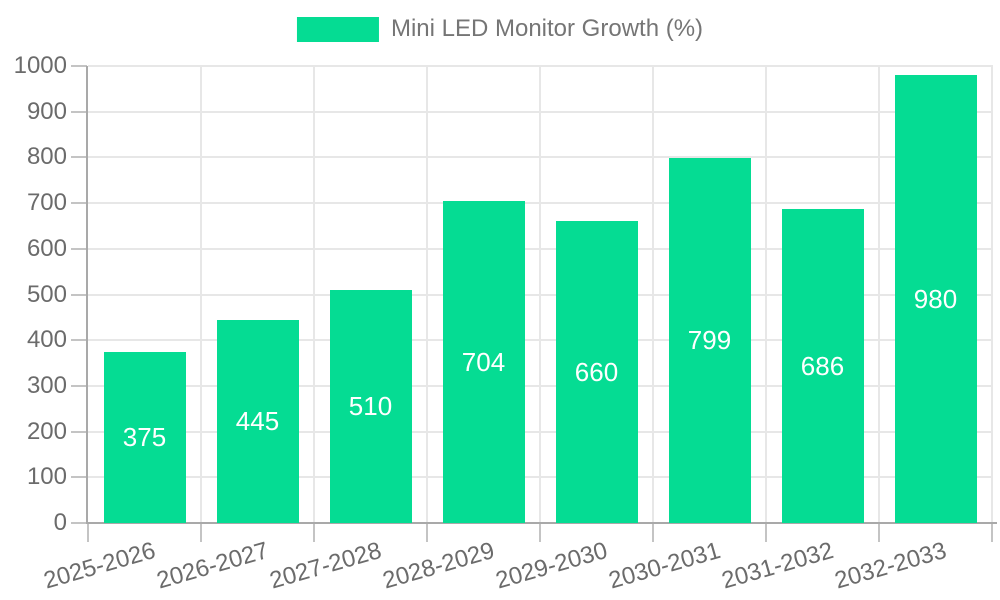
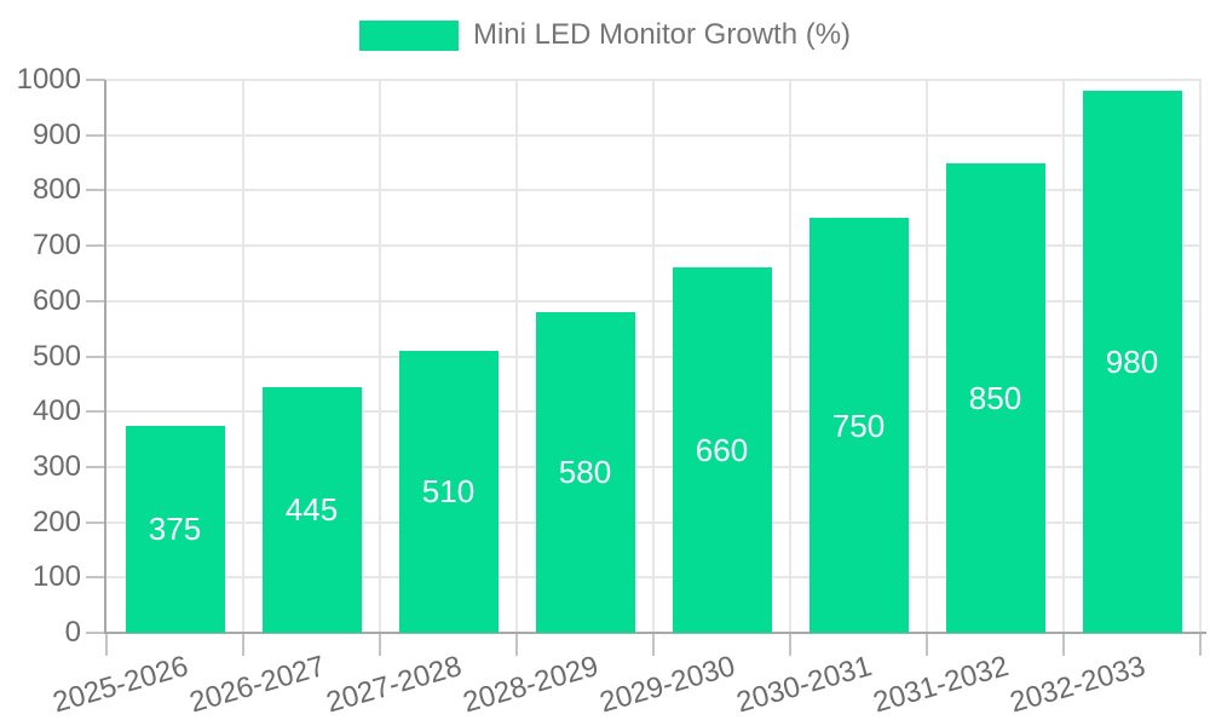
2028-2029: 704 -> 580
2030-2031: 799 -> 750
2031-2032: 686 -> 850
